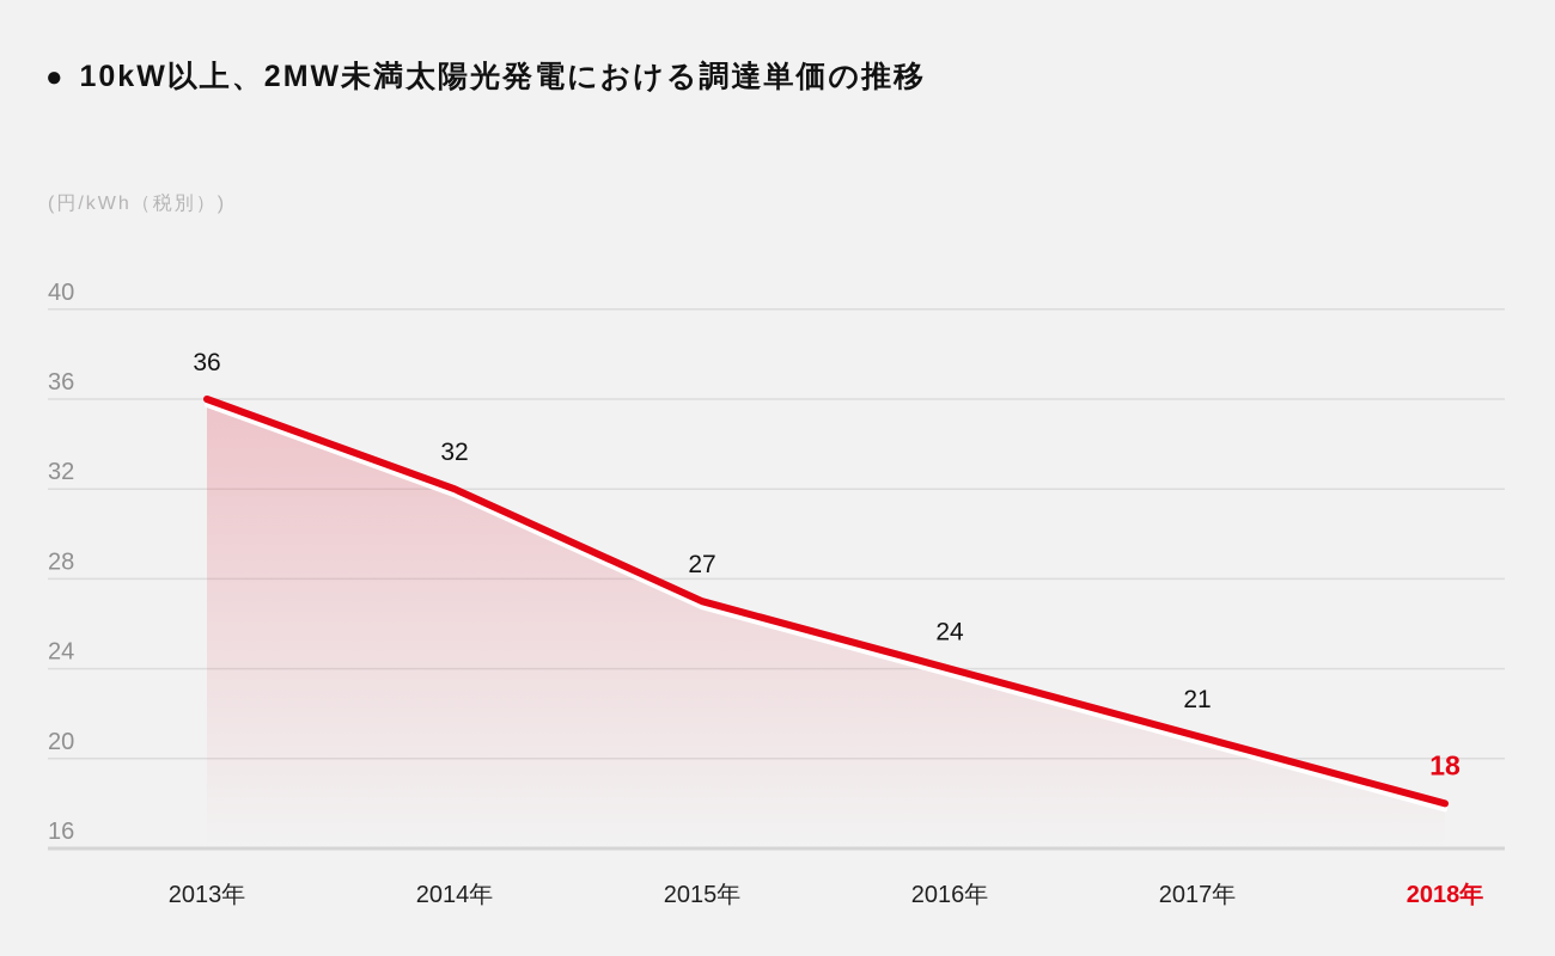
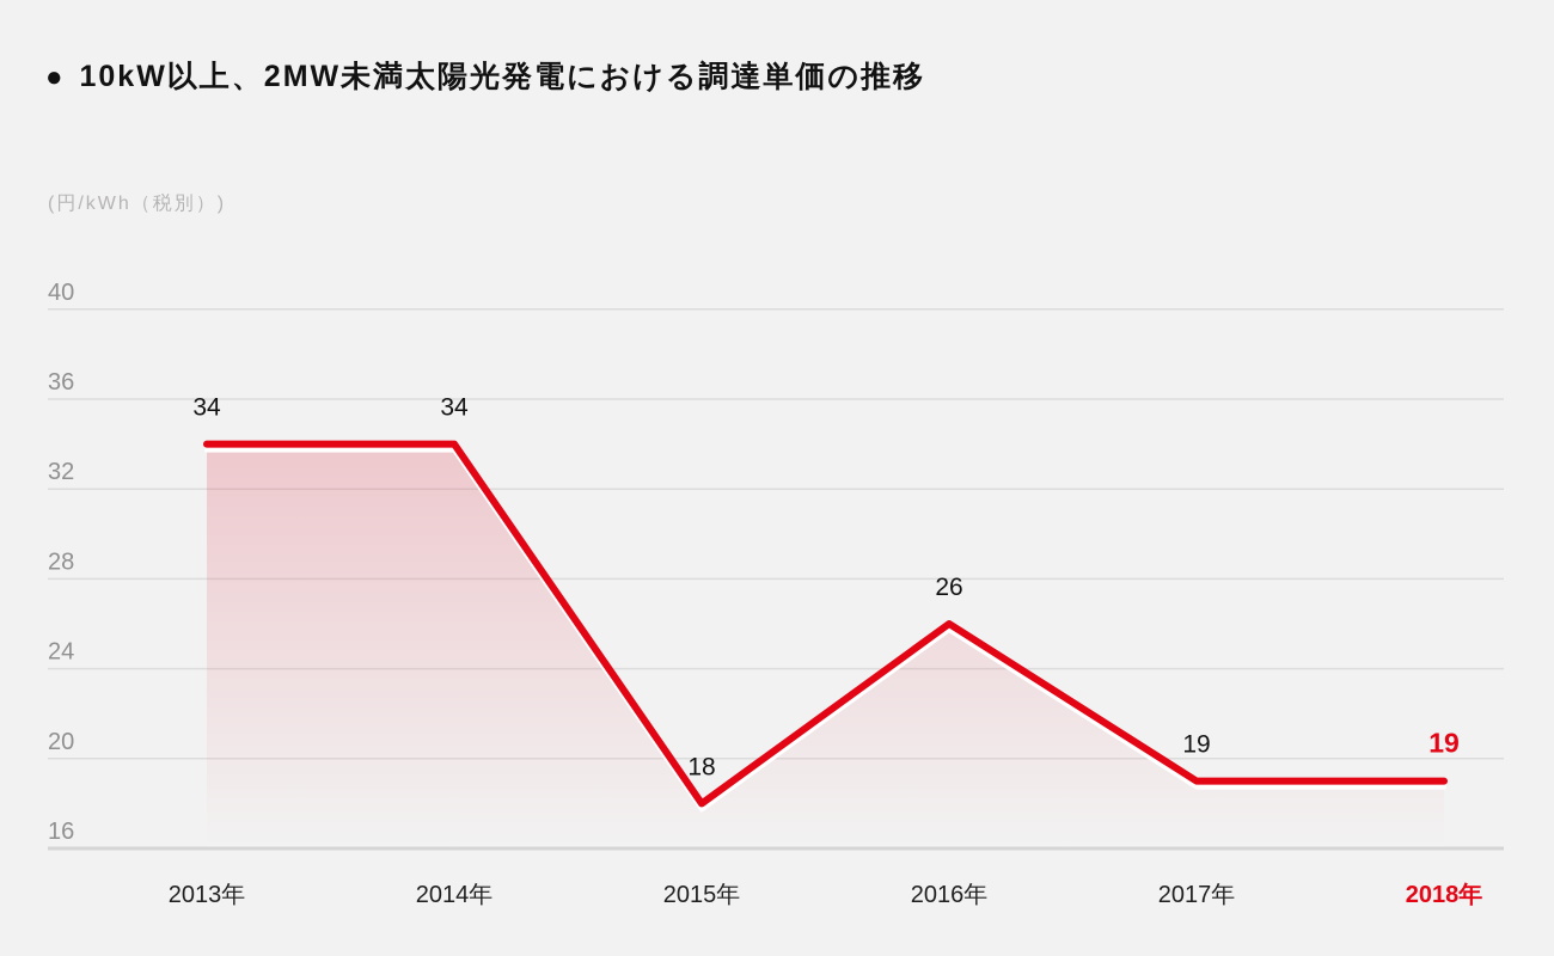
2013年: 36 -> 34
2014年: 32 -> 34
2015年: 27 -> 18
2016年: 24 -> 26
2017年: 21 -> 19
2018年: 18 -> 19
